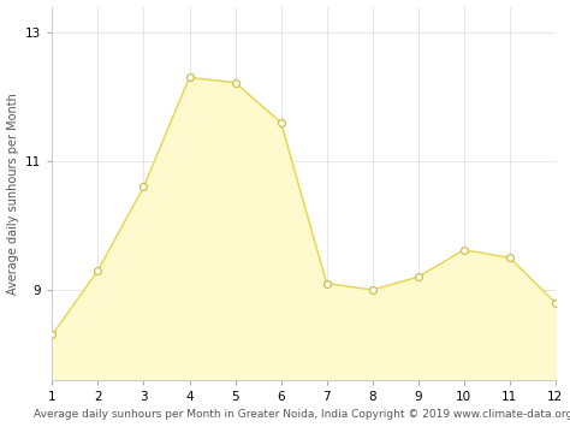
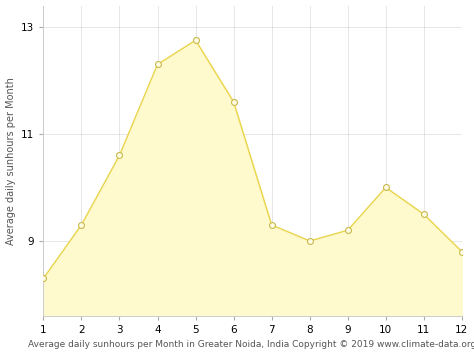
5: 12.22 -> 12.75
7: 9.10 -> 9.30
10: 9.62 -> 10.00
